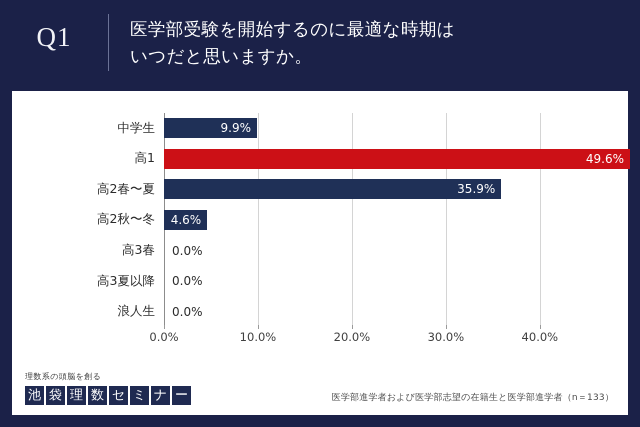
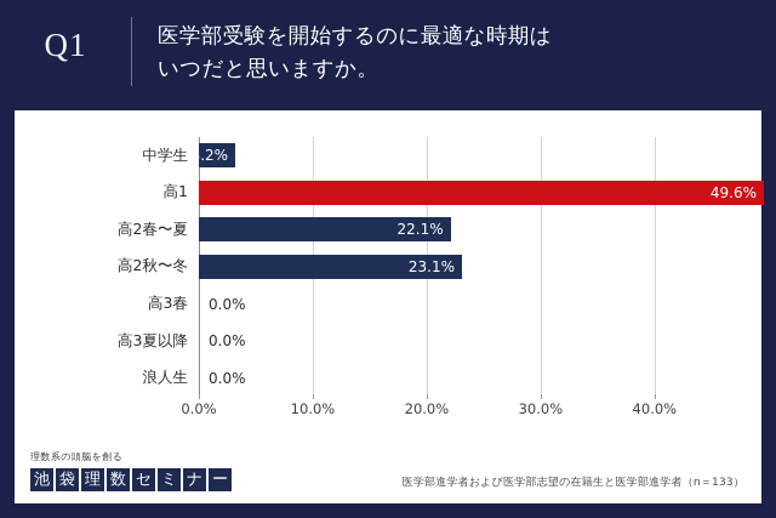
中学生: 9.9% -> 3.2%
高2春〜夏: 35.9% -> 22.1%
高2秋〜冬: 4.6% -> 23.1%
